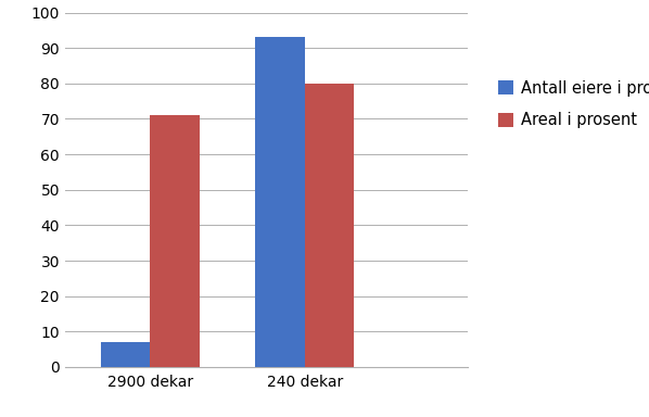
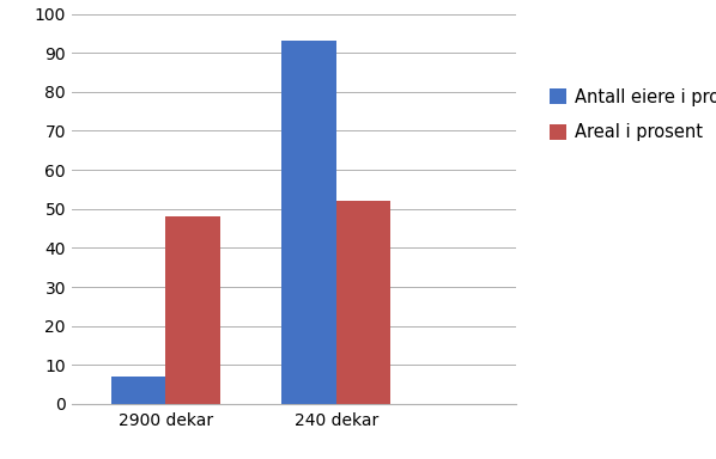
Areal i prosent/2900 dekar: 71 -> 48
Areal i prosent/240 dekar: 80 -> 52
